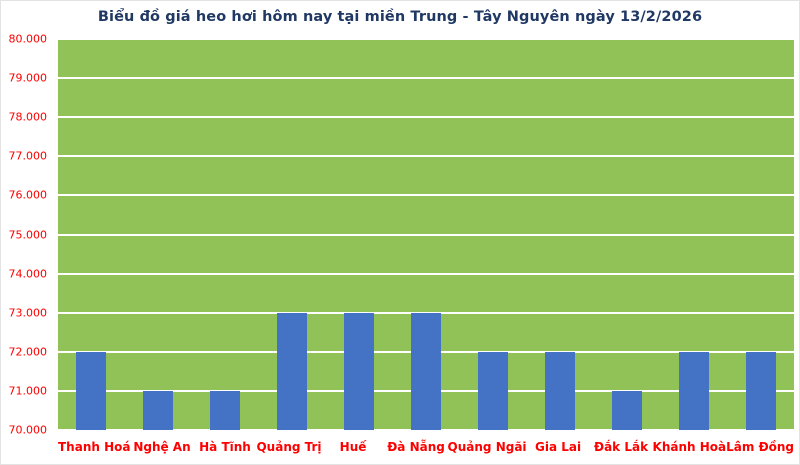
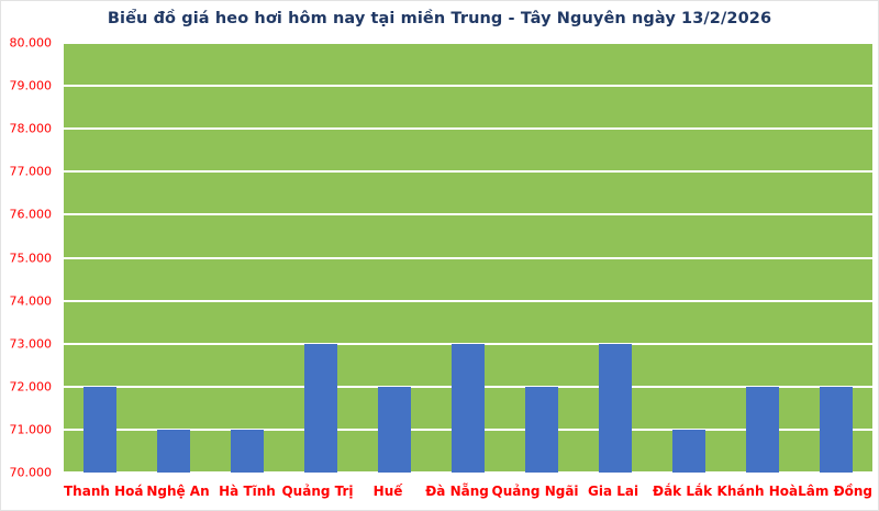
Huế: 73000 -> 72000
Gia Lai: 72000 -> 73000
